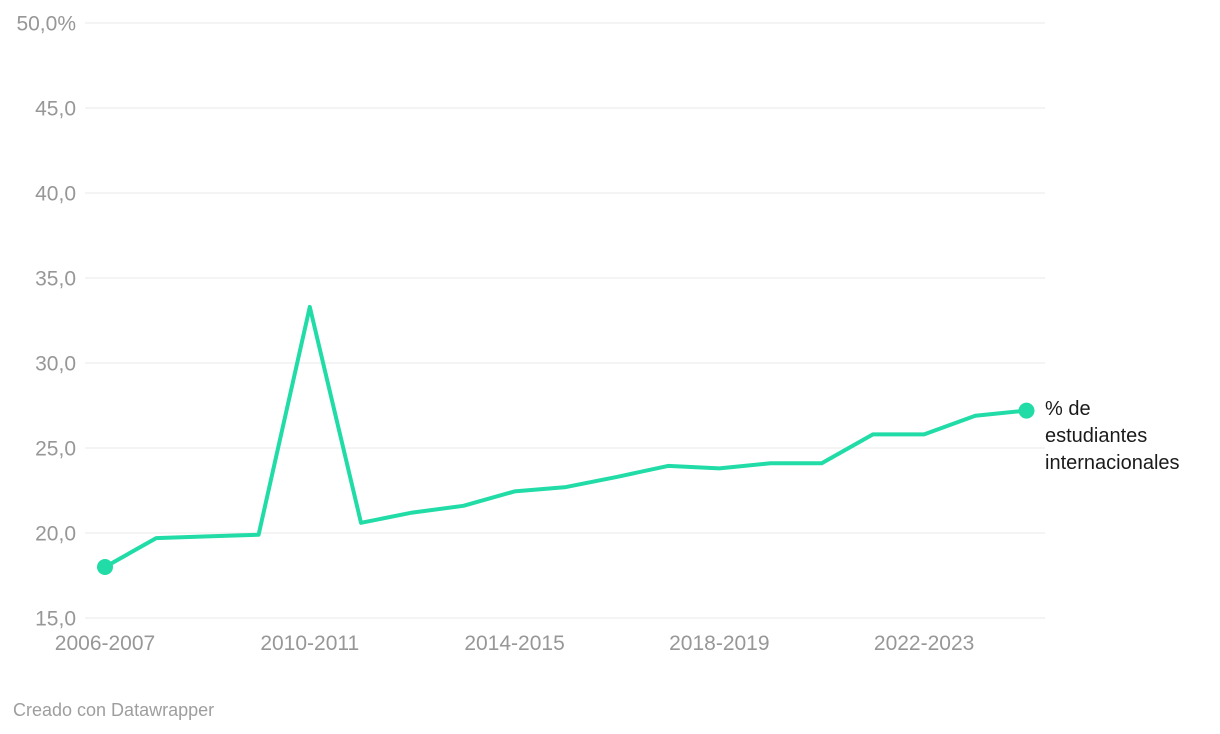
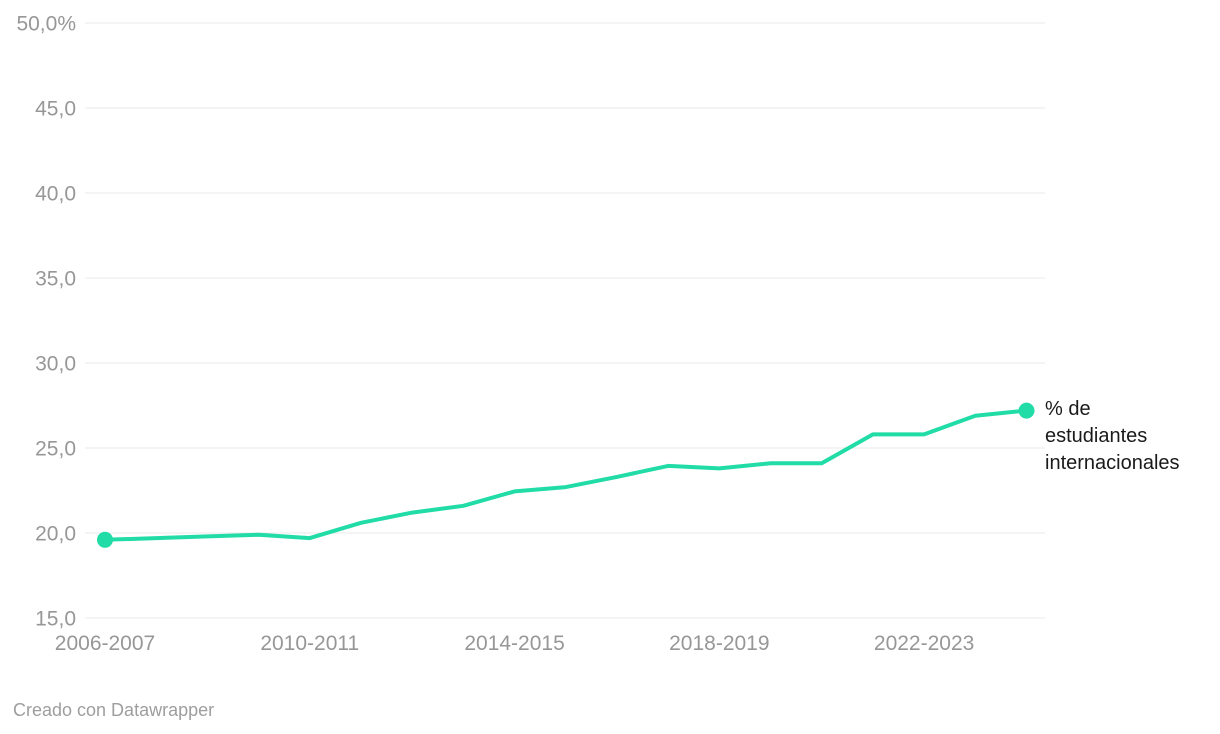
2006-2007: 18,0% -> 19,6%
2010-2011: 33,3% -> 19,7%
